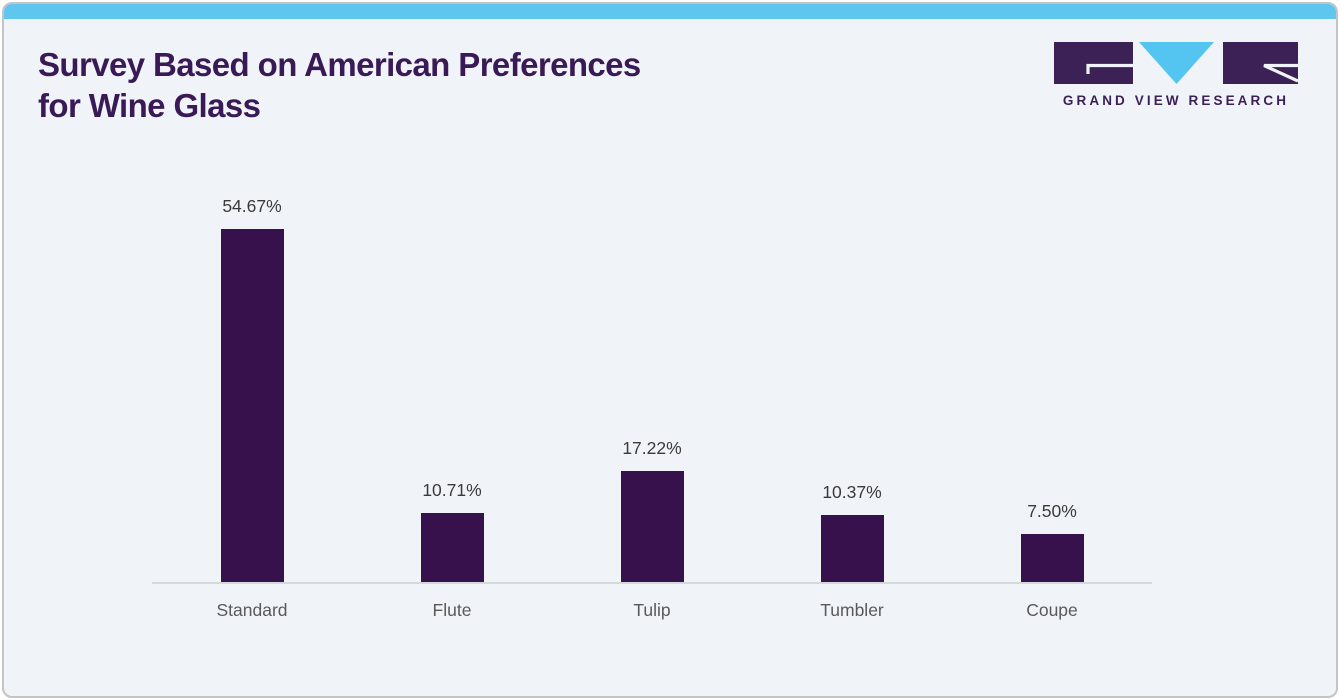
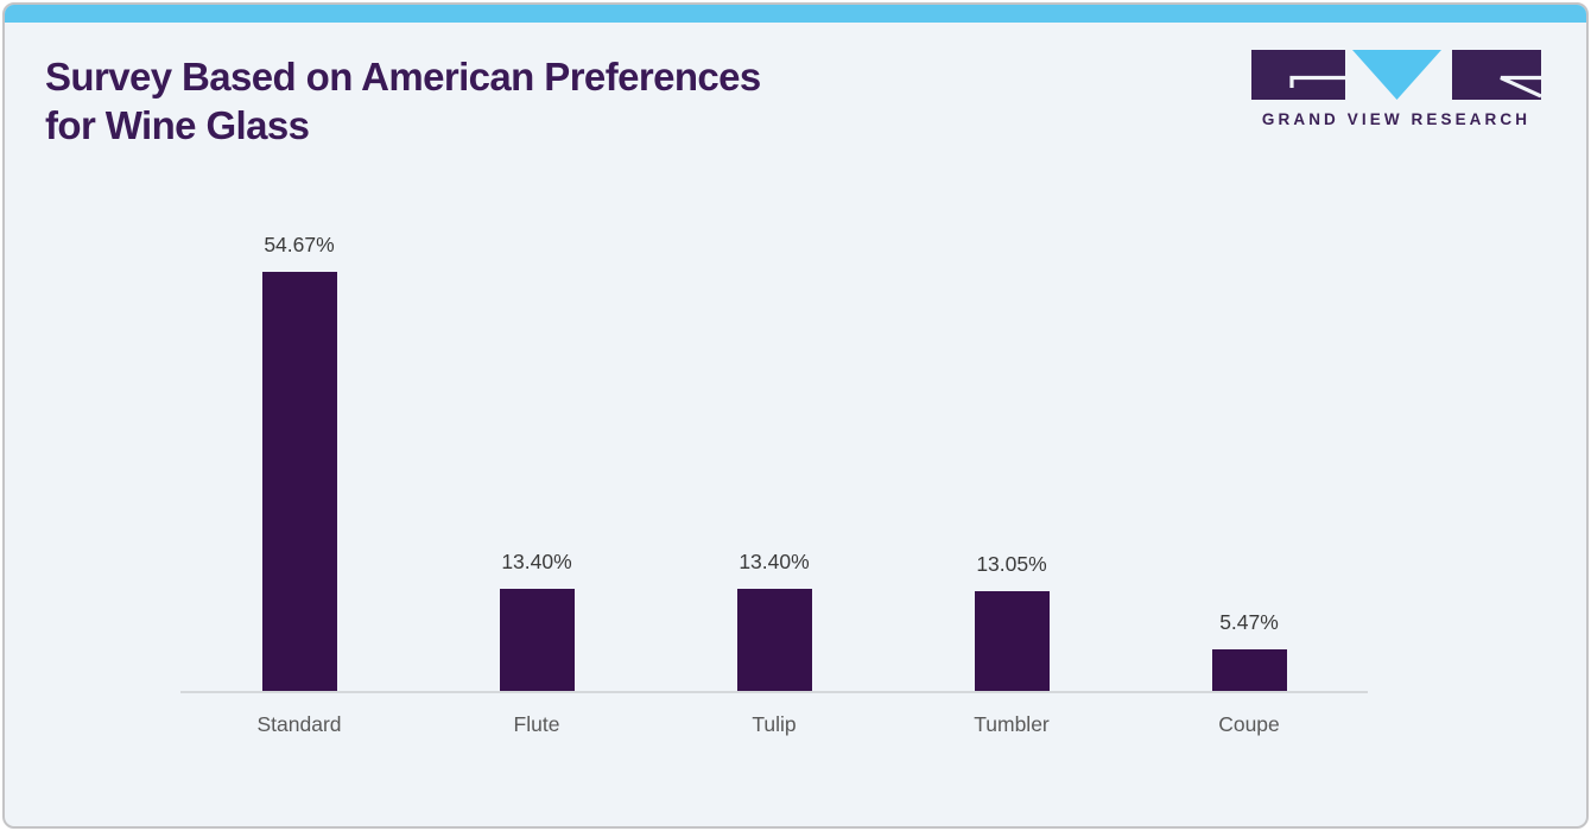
Flute: 10.71% -> 13.40%
Tulip: 17.22% -> 13.40%
Tumbler: 10.37% -> 13.05%
Coupe: 7.50% -> 5.47%
